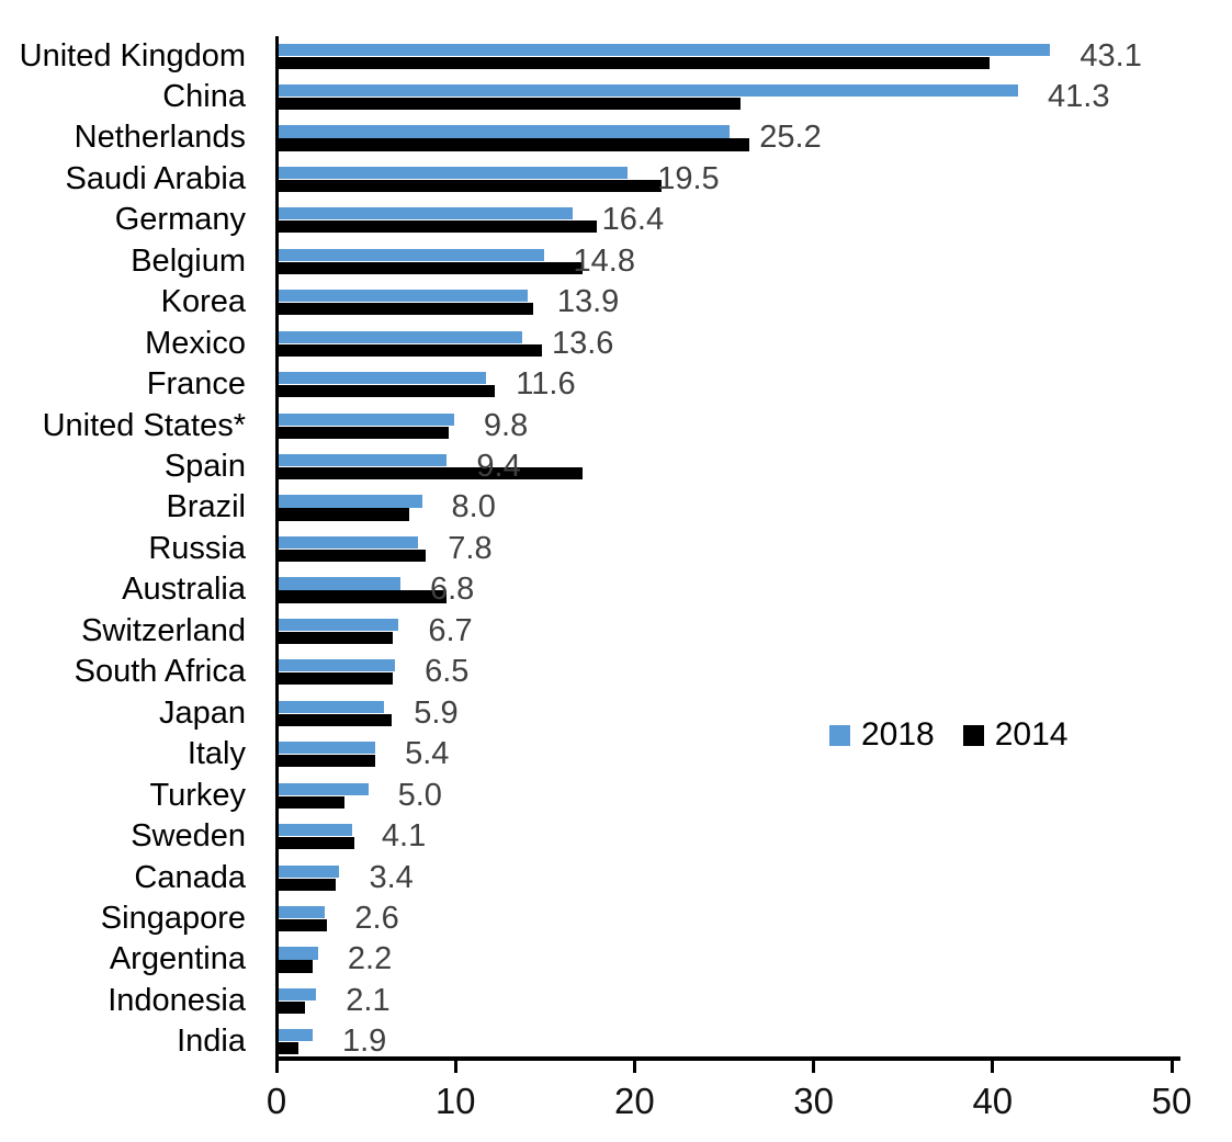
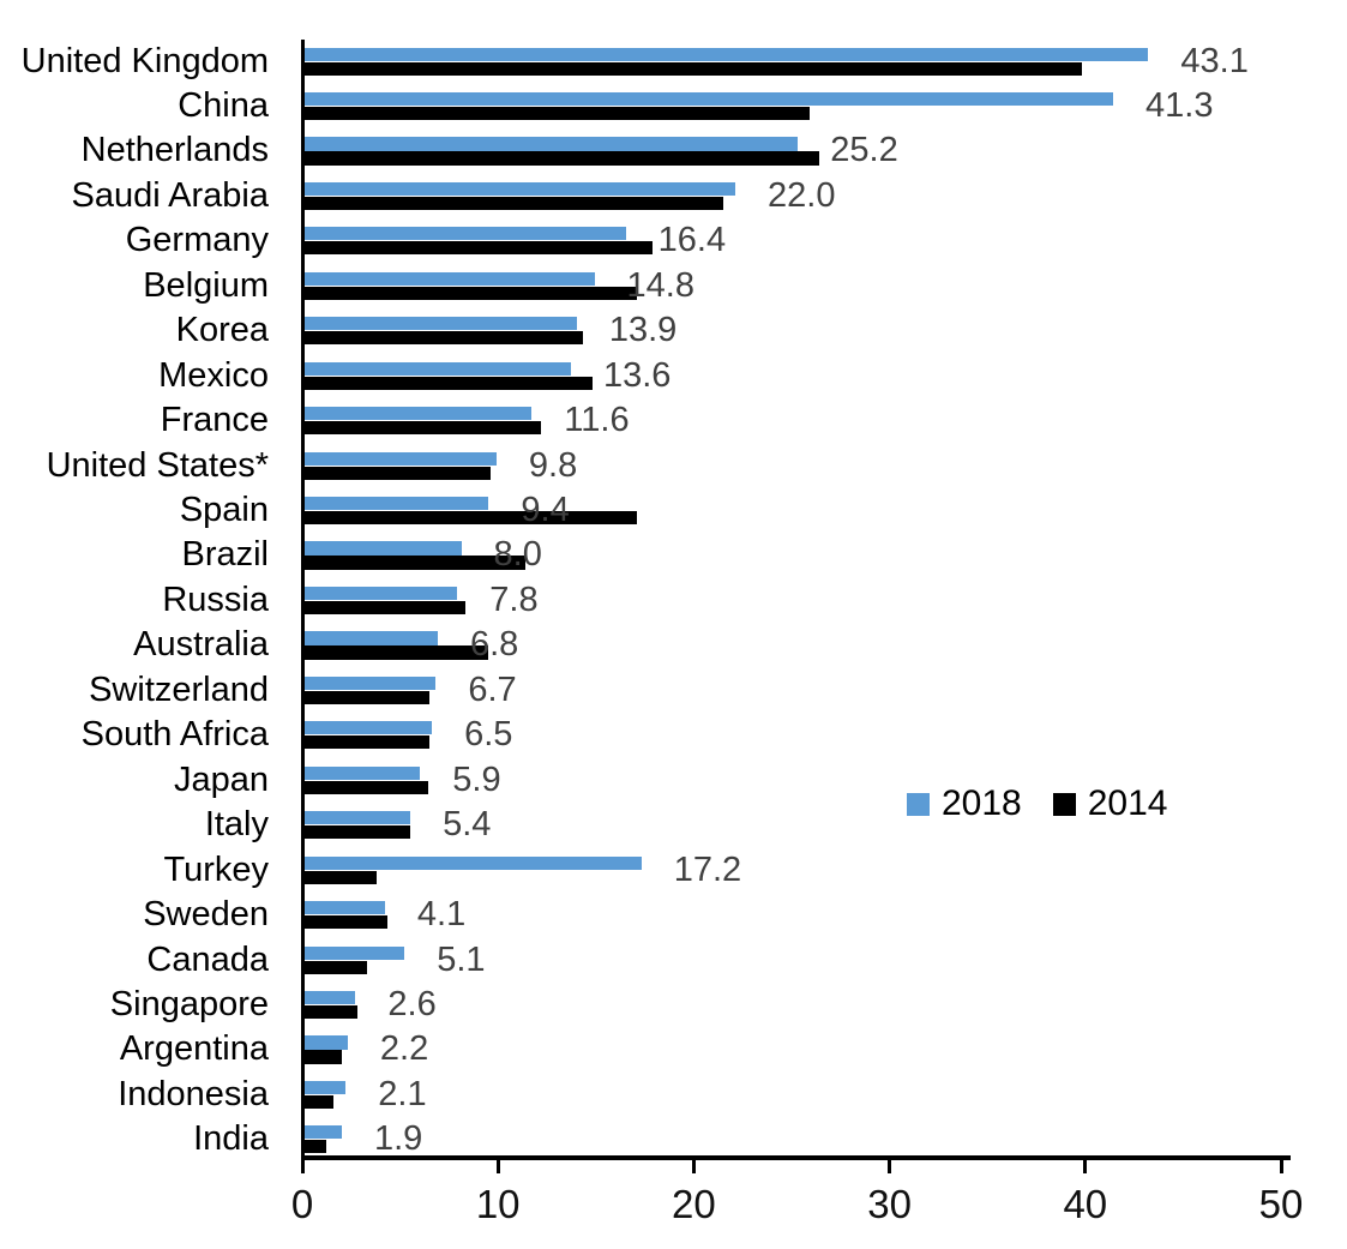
2018/Saudi Arabia: 19.5 -> 22.0
2014/Brazil: 7.3 -> 11.3
2018/Turkey: 5.0 -> 17.2
2018/Canada: 3.4 -> 5.1
